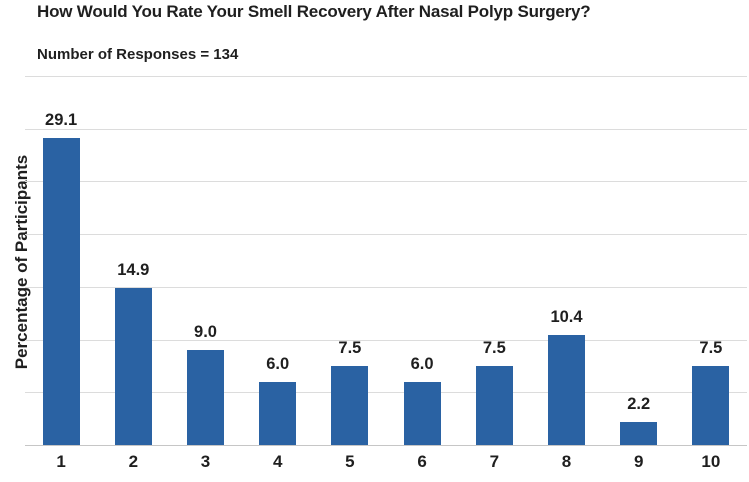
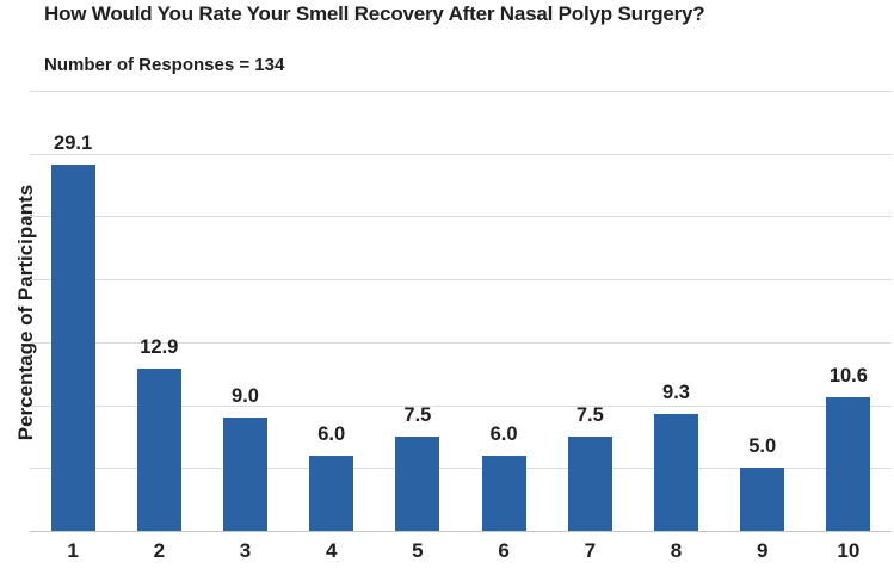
2: 14.9 -> 12.9
8: 10.4 -> 9.3
9: 2.2 -> 5.0
10: 7.5 -> 10.6
